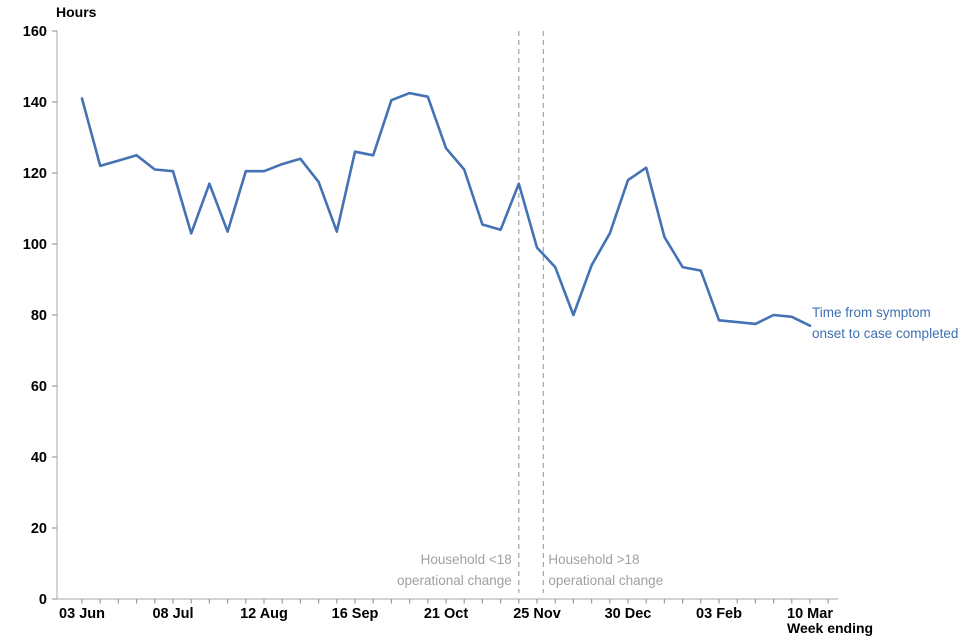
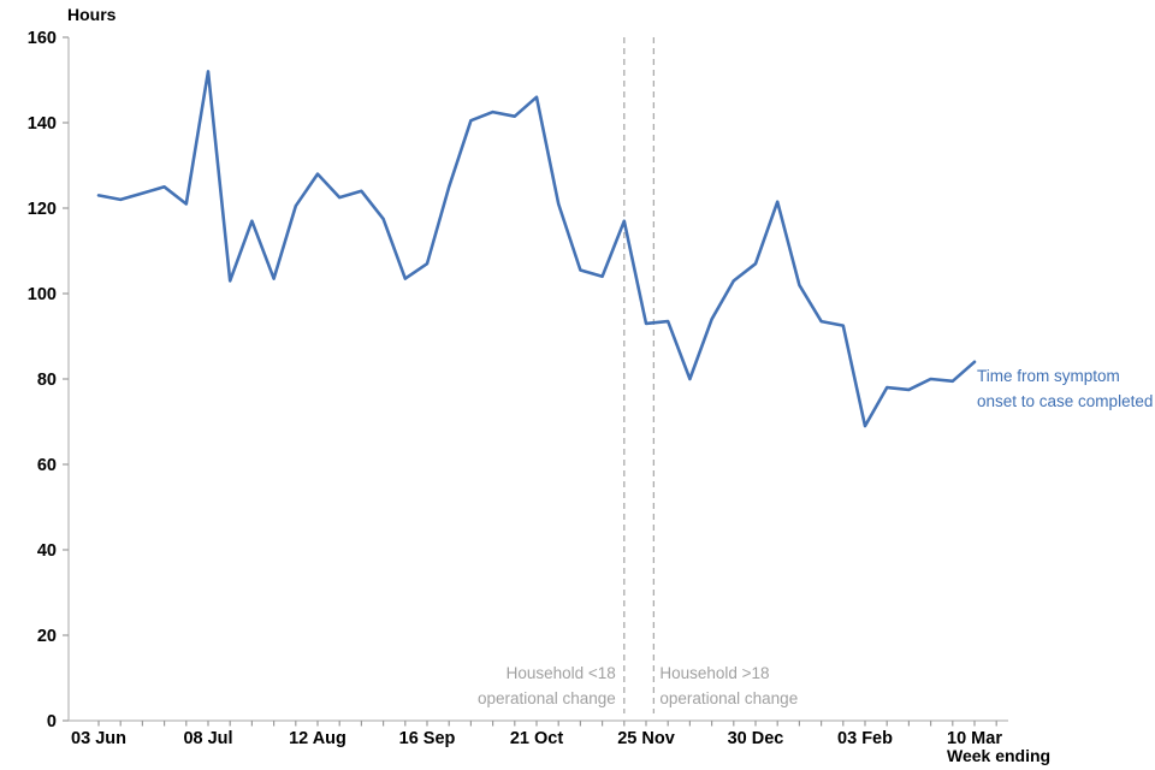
03 Jun: 141 -> 123
08 Jul: 120 -> 152
12 Aug: 120 -> 128
16 Sep: 126 -> 107
21 Oct: 127 -> 146
25 Nov: 99 -> 93
30 Dec: 118 -> 107
03 Feb: 78 -> 69
10 Mar: 77 -> 84
